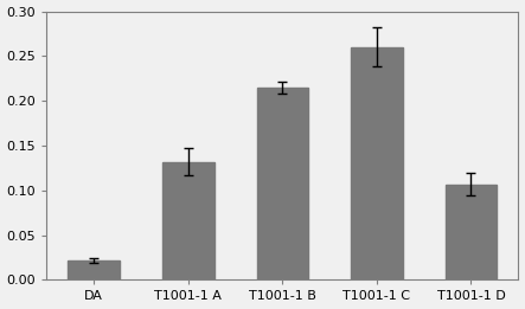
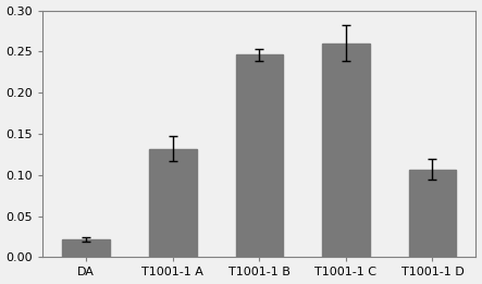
T1001-1 B: 0.215 -> 0.246
